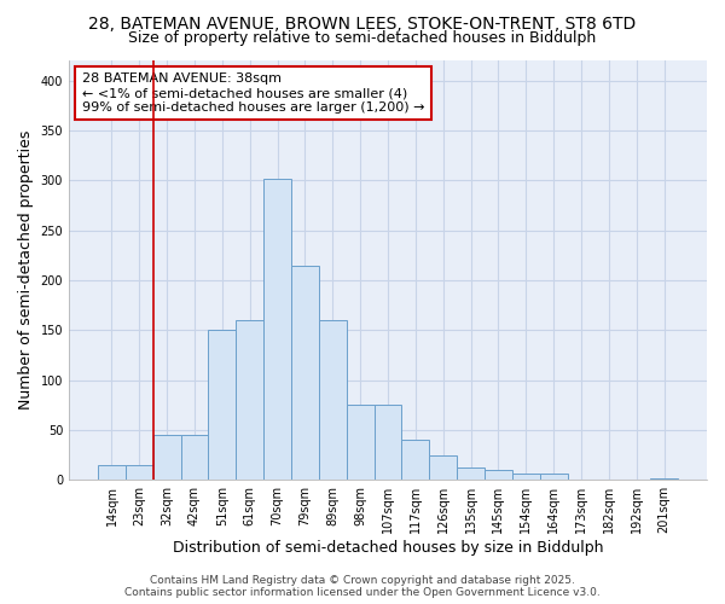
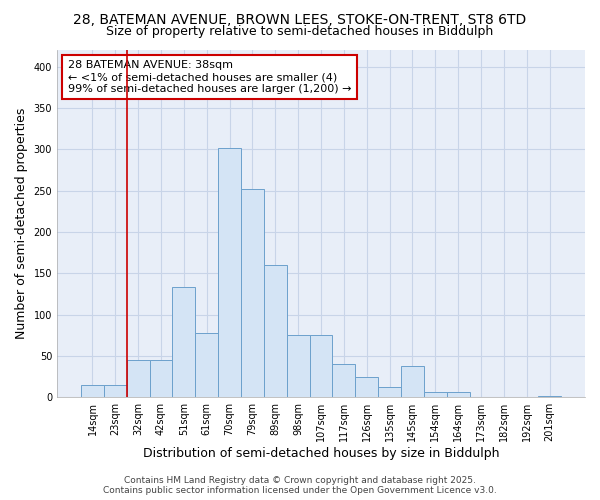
51sqm: 150 -> 134
61sqm: 160 -> 78
79sqm: 215 -> 252
145sqm: 10 -> 38
